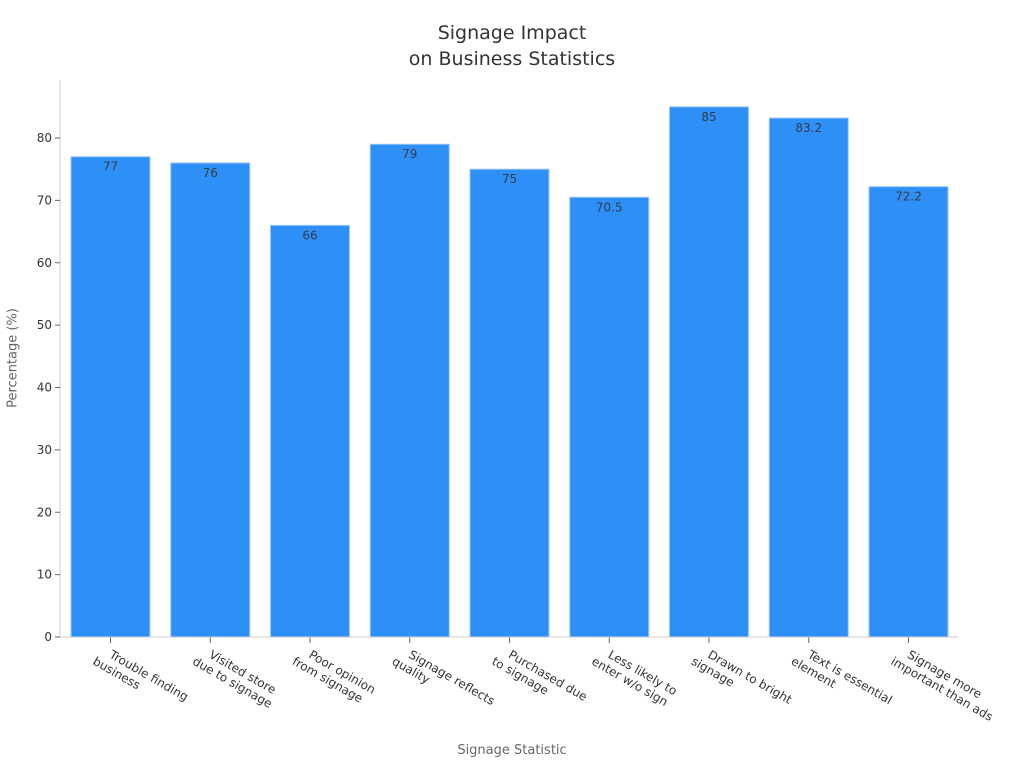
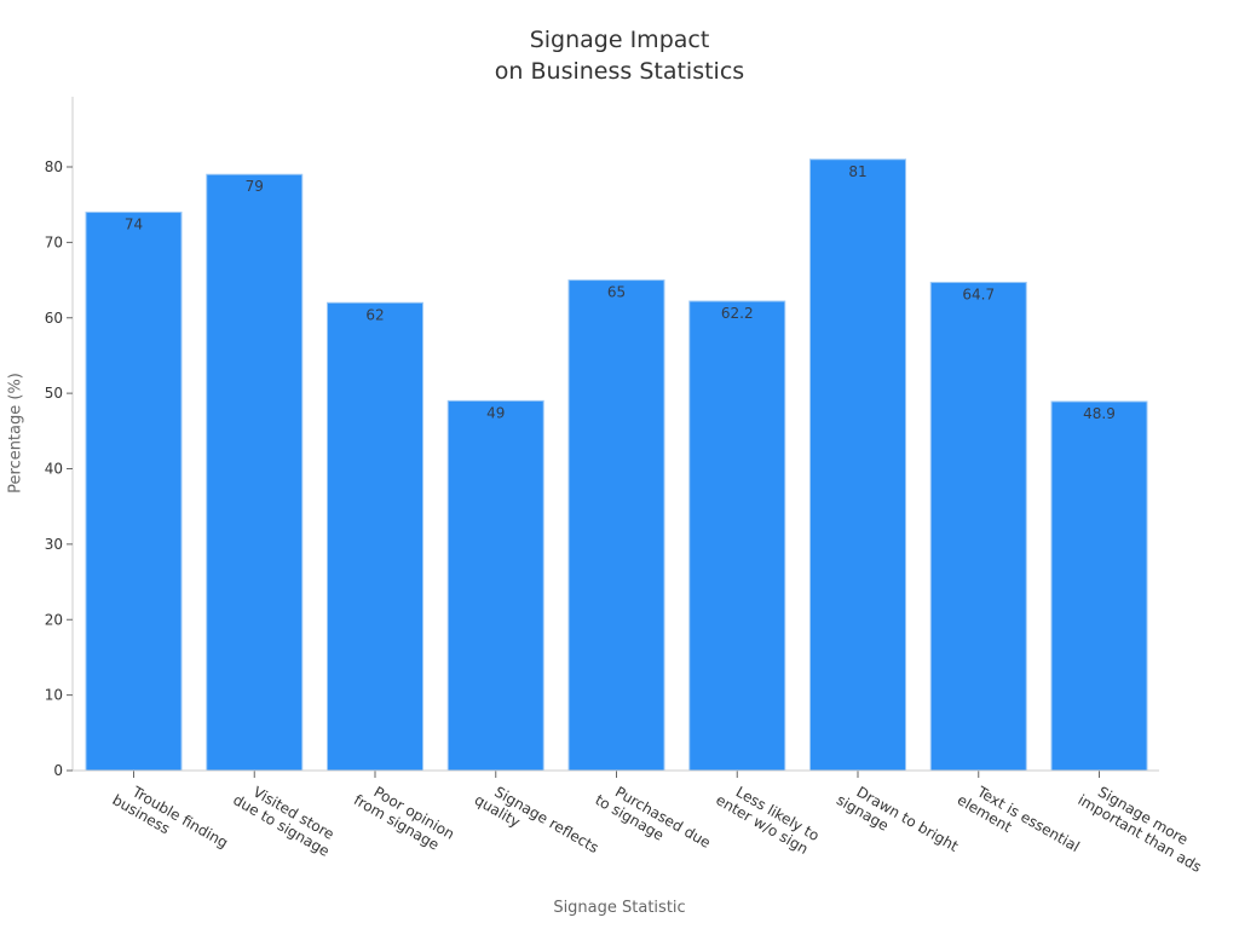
Trouble finding business: 77 -> 74
Visited store due to signage: 76 -> 79
Poor opinion from signage: 66 -> 62
Signage reflects quality: 79 -> 49
Purchased due to signage: 75 -> 65
Less likely to enter w/o sign: 70.5 -> 62.2
Drawn to bright signage: 85 -> 81
Text is essential element: 83.2 -> 64.7
Signage more important than ads: 72.2 -> 48.9
